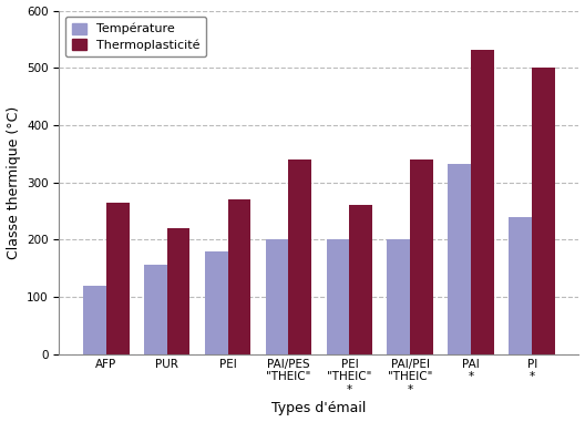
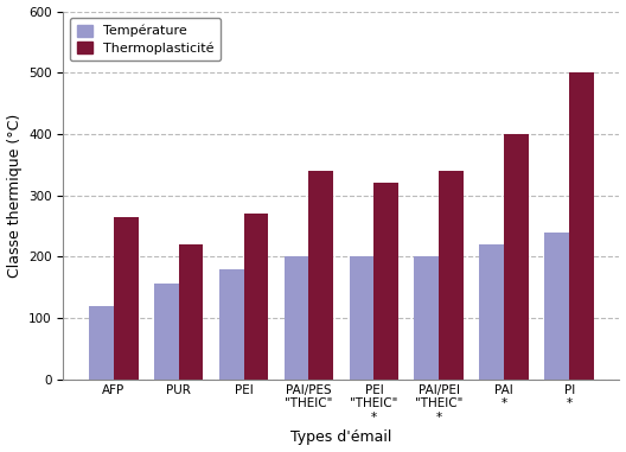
Thermoplasticité/PEI "THEIC" *: 260 -> 320
Température/PAI *: 332 -> 220
Thermoplasticité/PAI *: 532 -> 400
